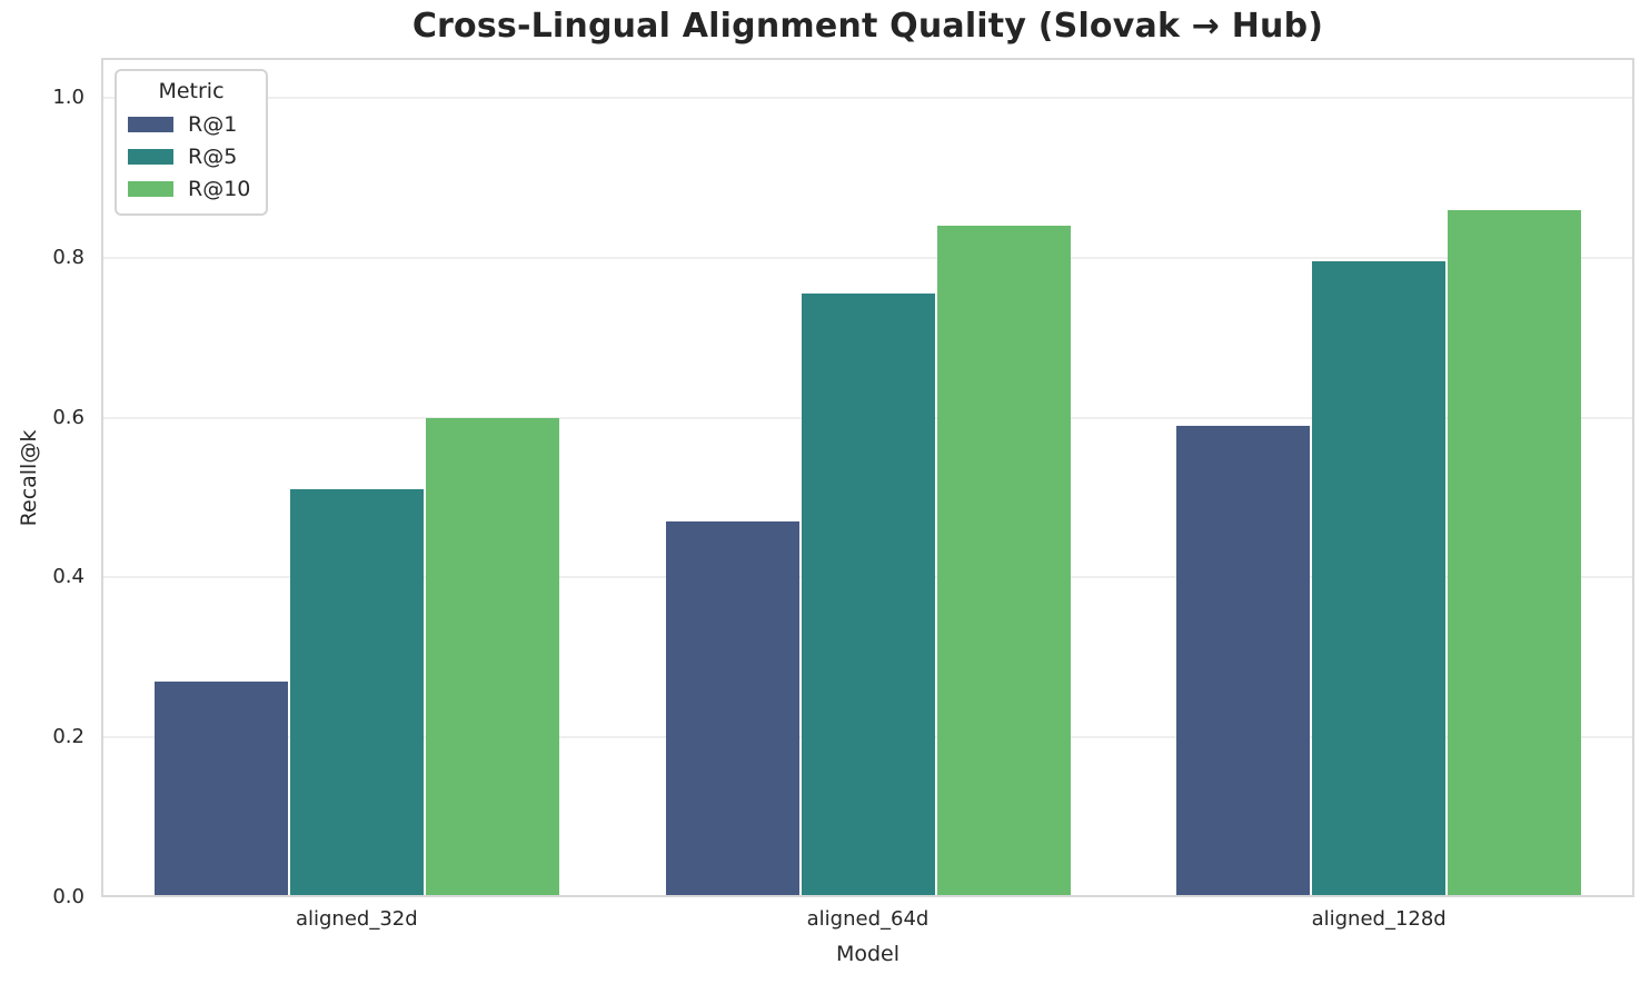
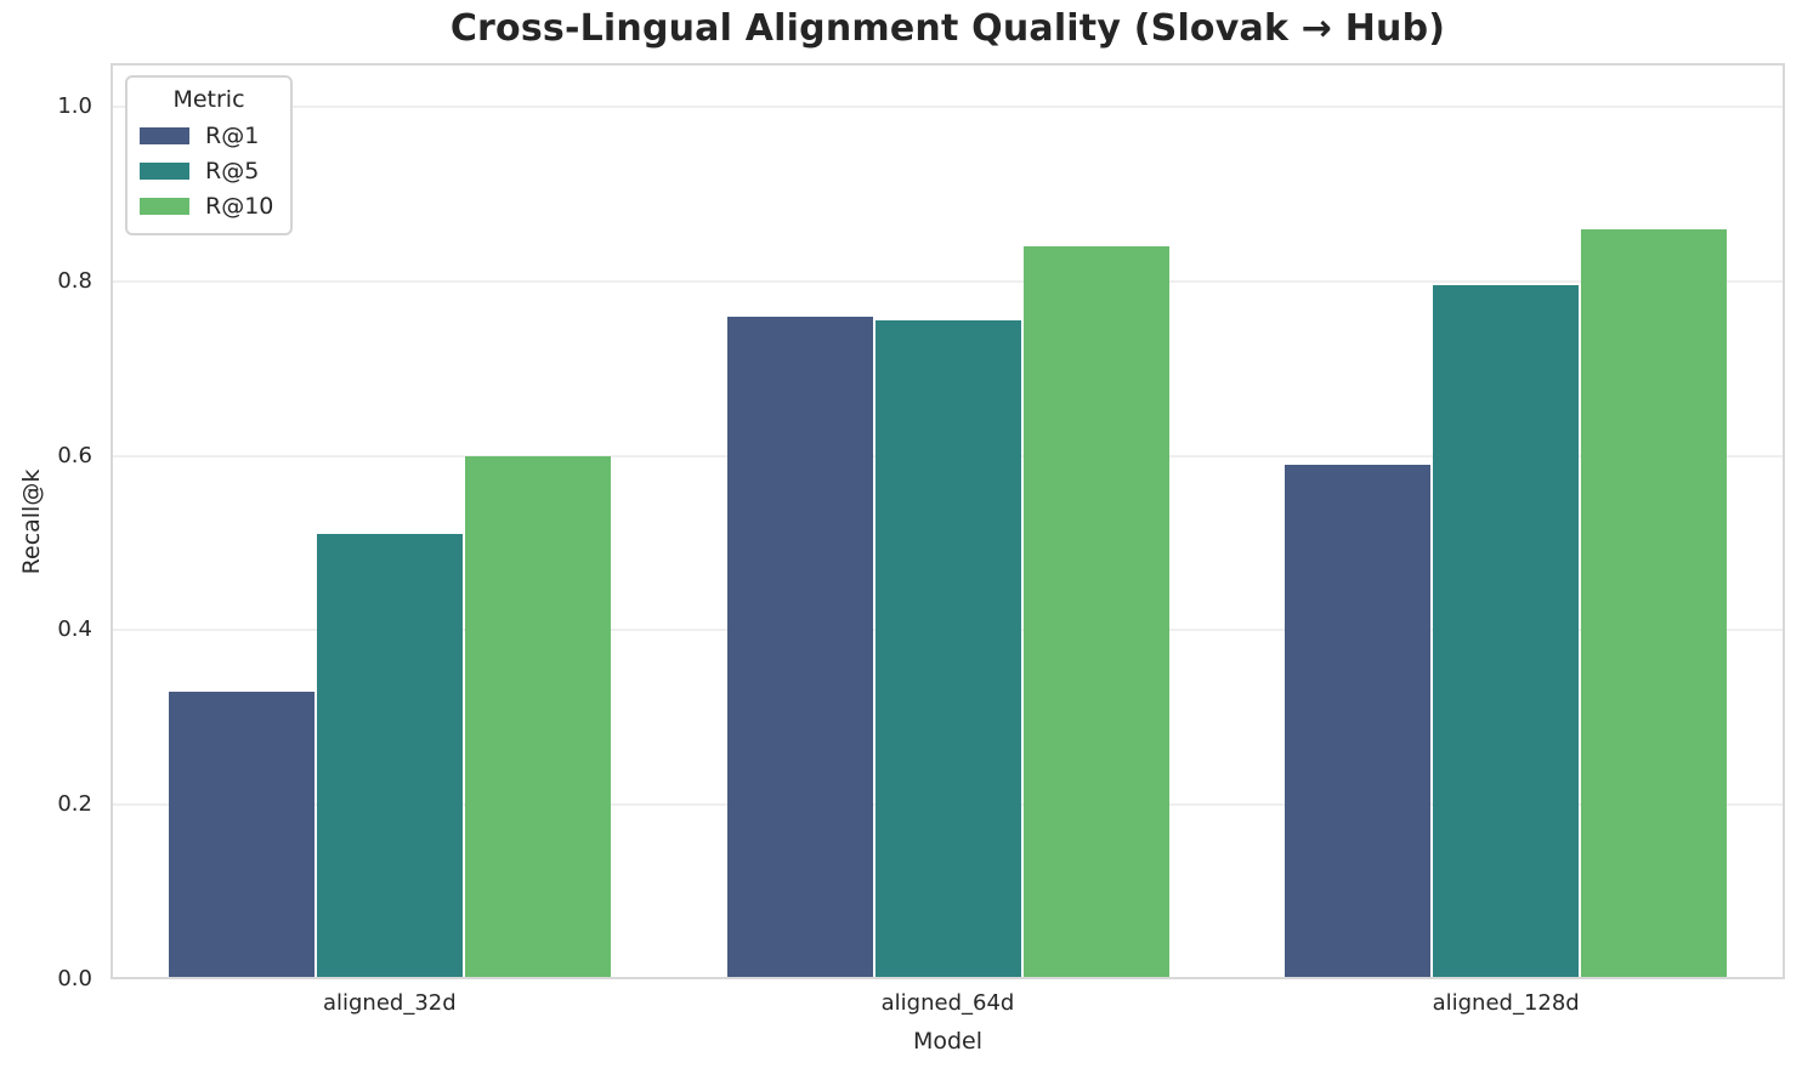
R@1/aligned_32d: 0.27 -> 0.33
R@1/aligned_64d: 0.47 -> 0.76
